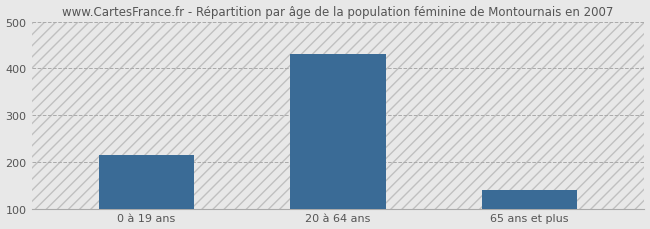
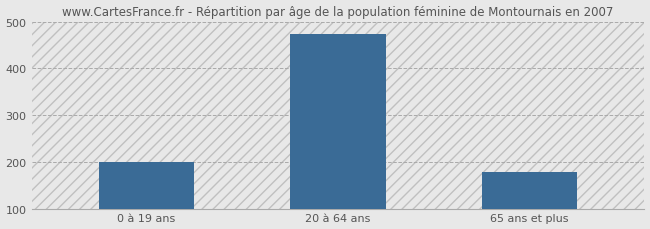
0 à 19 ans: 215 -> 200
20 à 64 ans: 430 -> 473
65 ans et plus: 140 -> 179
